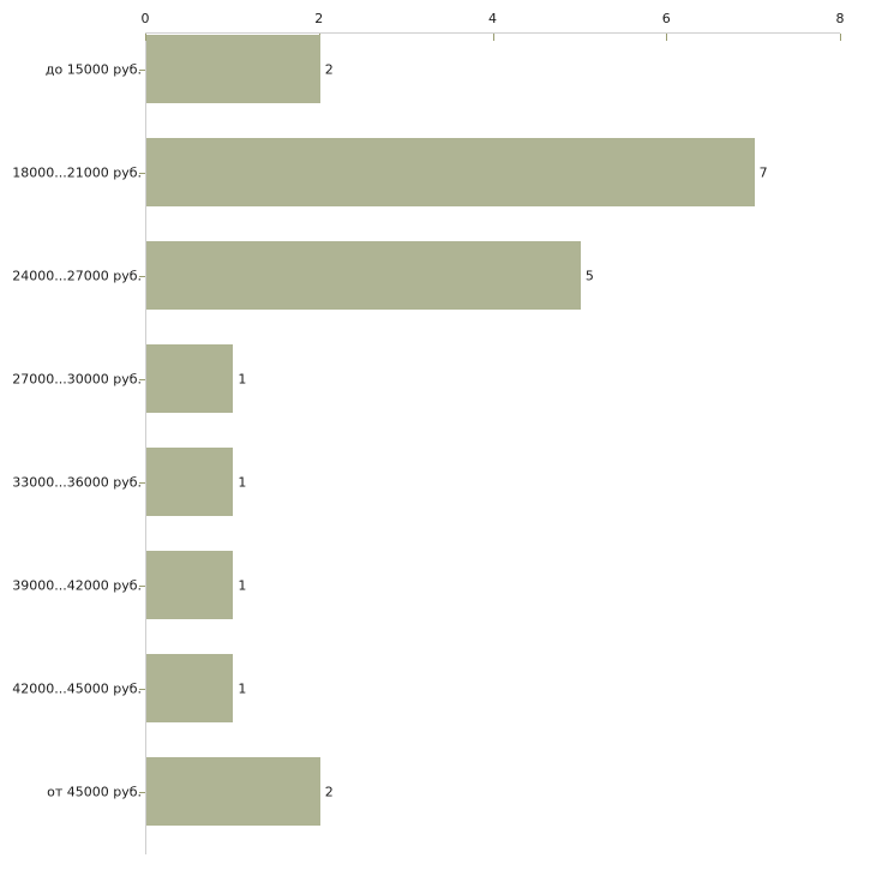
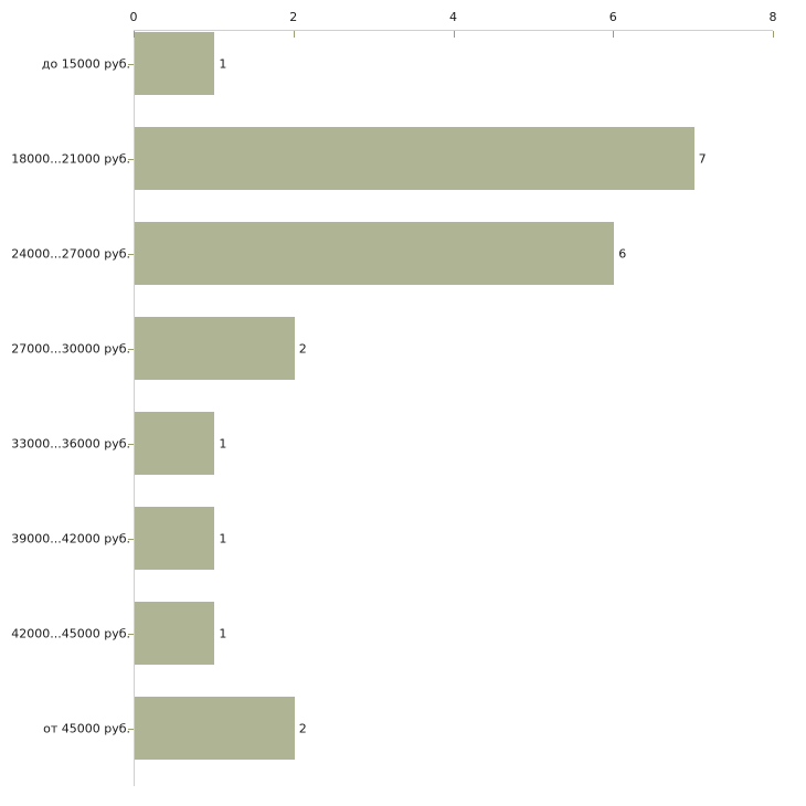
до 15000 руб.: 2 -> 1
24000...27000 руб.: 5 -> 6
27000...30000 руб.: 1 -> 2
